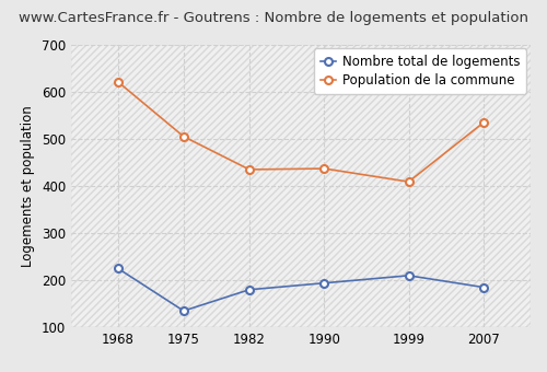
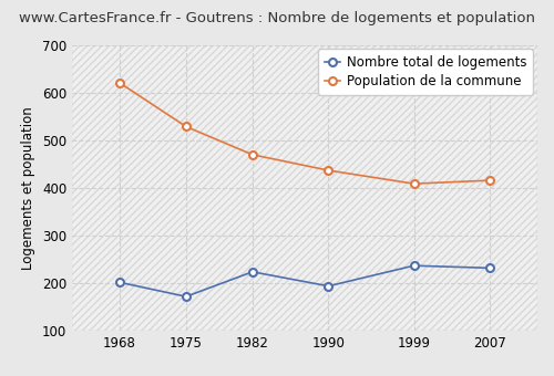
Nombre total de logements/1968: 225 -> 202
Nombre total de logements/1975: 135 -> 172
Population de la commune/1975: 505 -> 529
Nombre total de logements/1982: 180 -> 224
Population de la commune/1982: 435 -> 470
Nombre total de logements/1999: 210 -> 237
Nombre total de logements/2007: 185 -> 232
Population de la commune/2007: 535 -> 416
